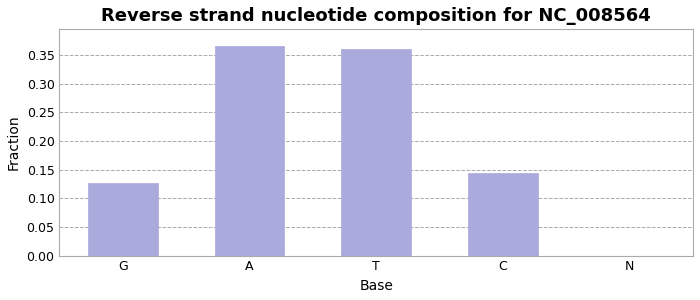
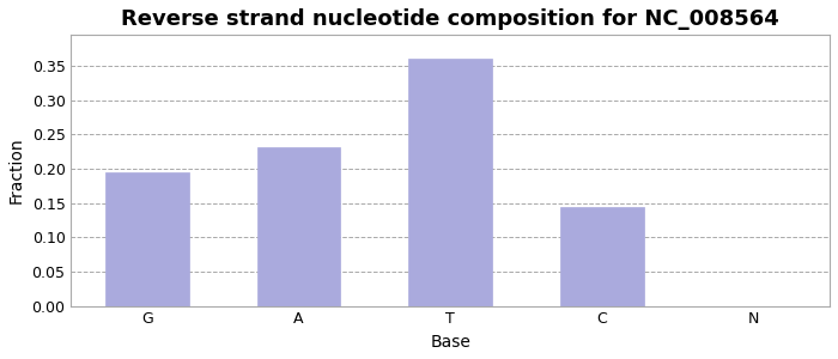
G: 0.127 -> 0.194
A: 0.365 -> 0.232
